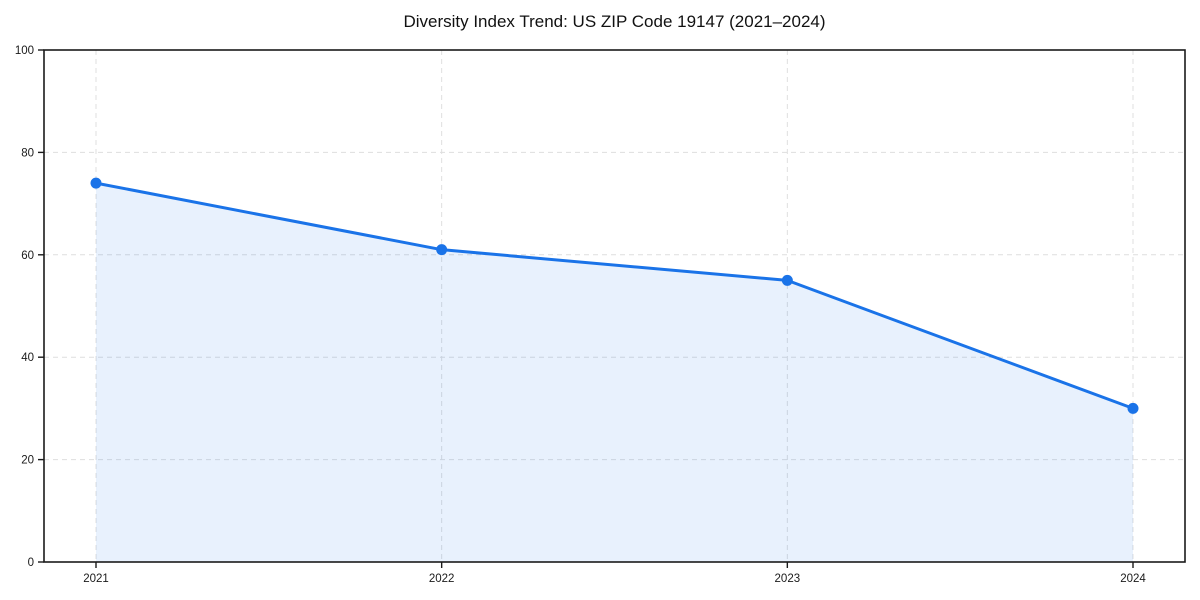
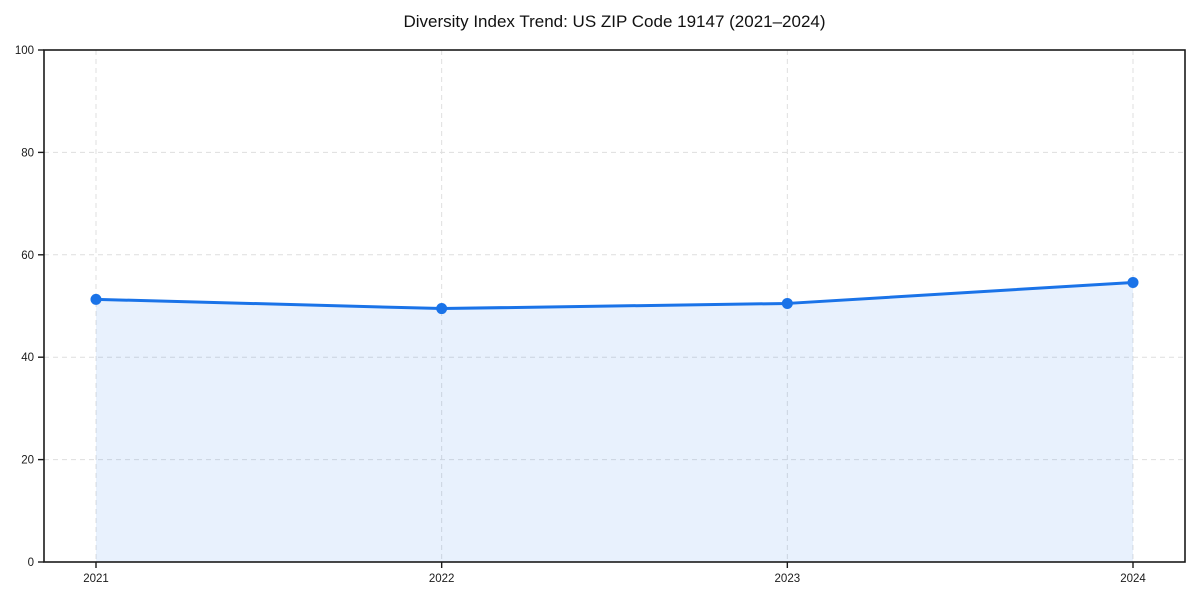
2021: 74 -> 51
2022: 61 -> 50
2023: 55 -> 50
2024: 30 -> 55
